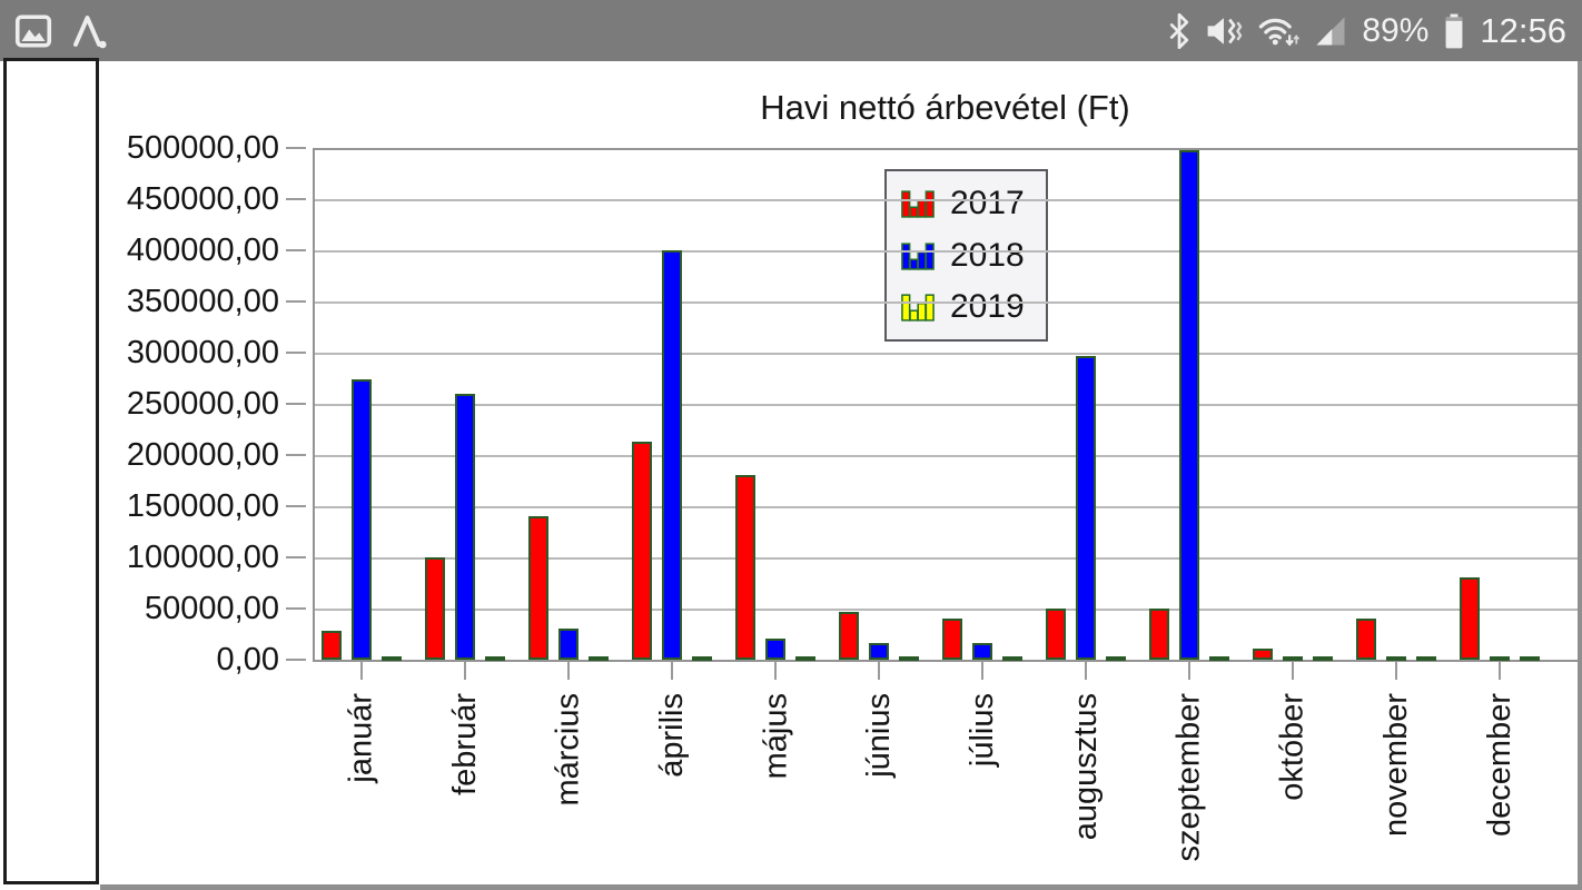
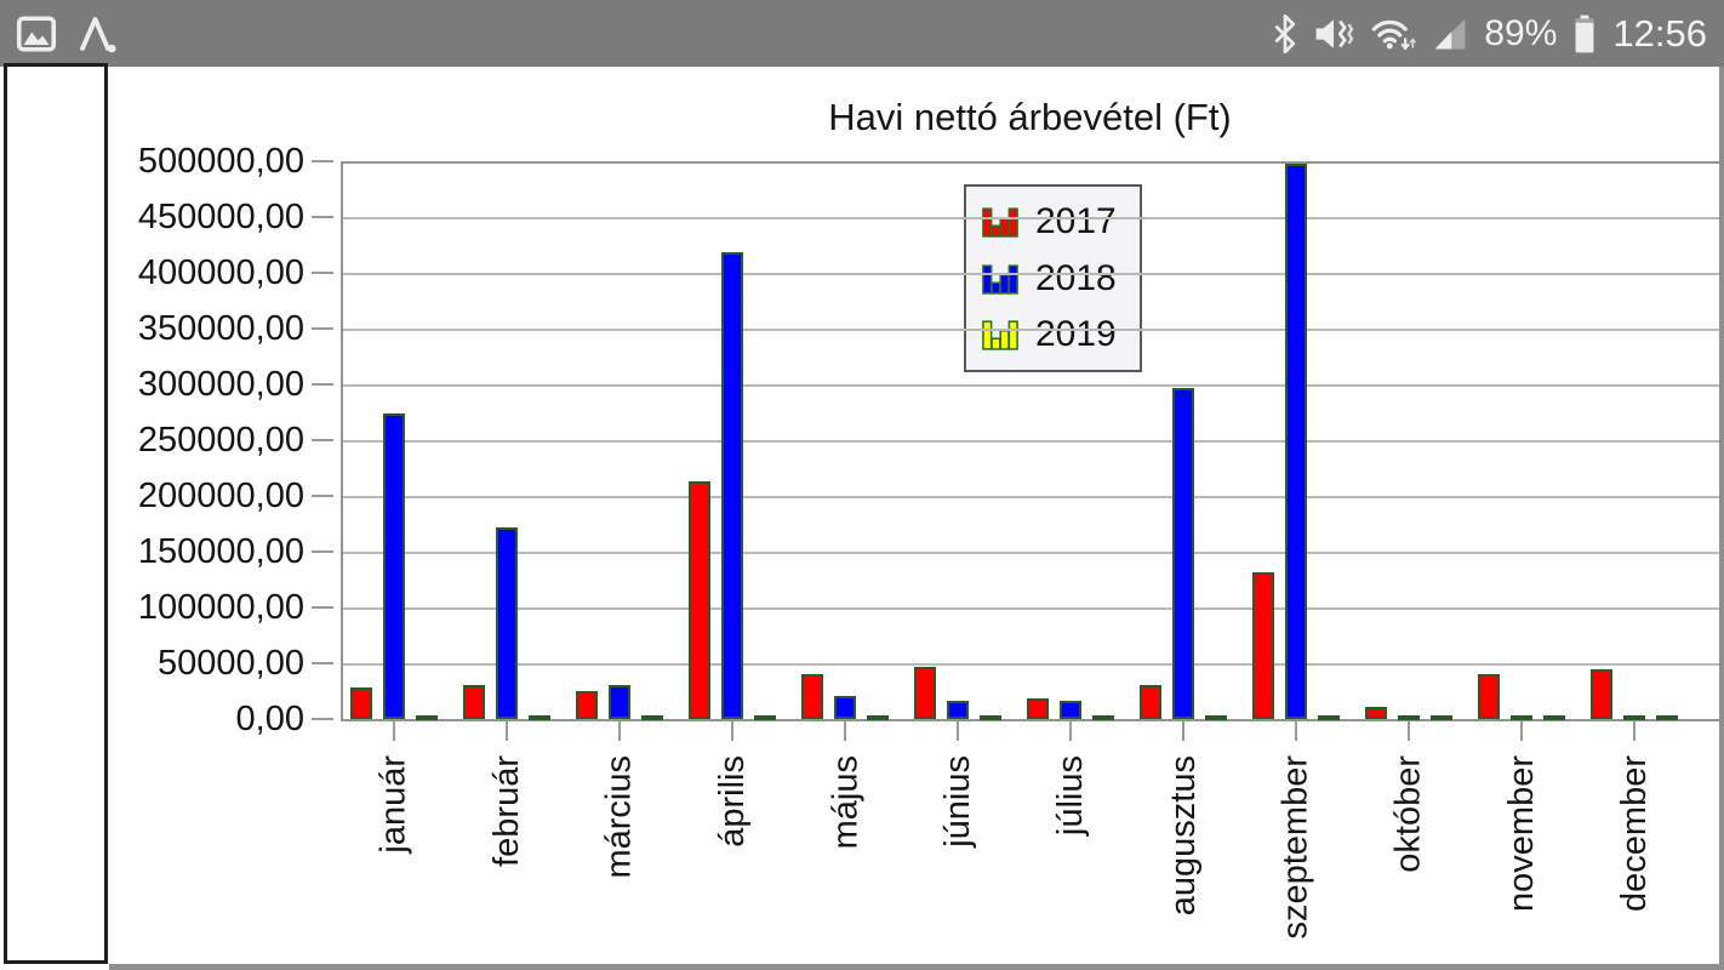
2017/február: 100000 -> 30000
2018/február: 260000 -> 170000
2017/március: 140000 -> 20000
2018/április: 400000 -> 420000
2017/május: 180000 -> 40000
2017/július: 40000 -> 20000
2017/augusztus: 50000 -> 30000
2017/szeptember: 50000 -> 130000
2017/december: 80000 -> 40000
